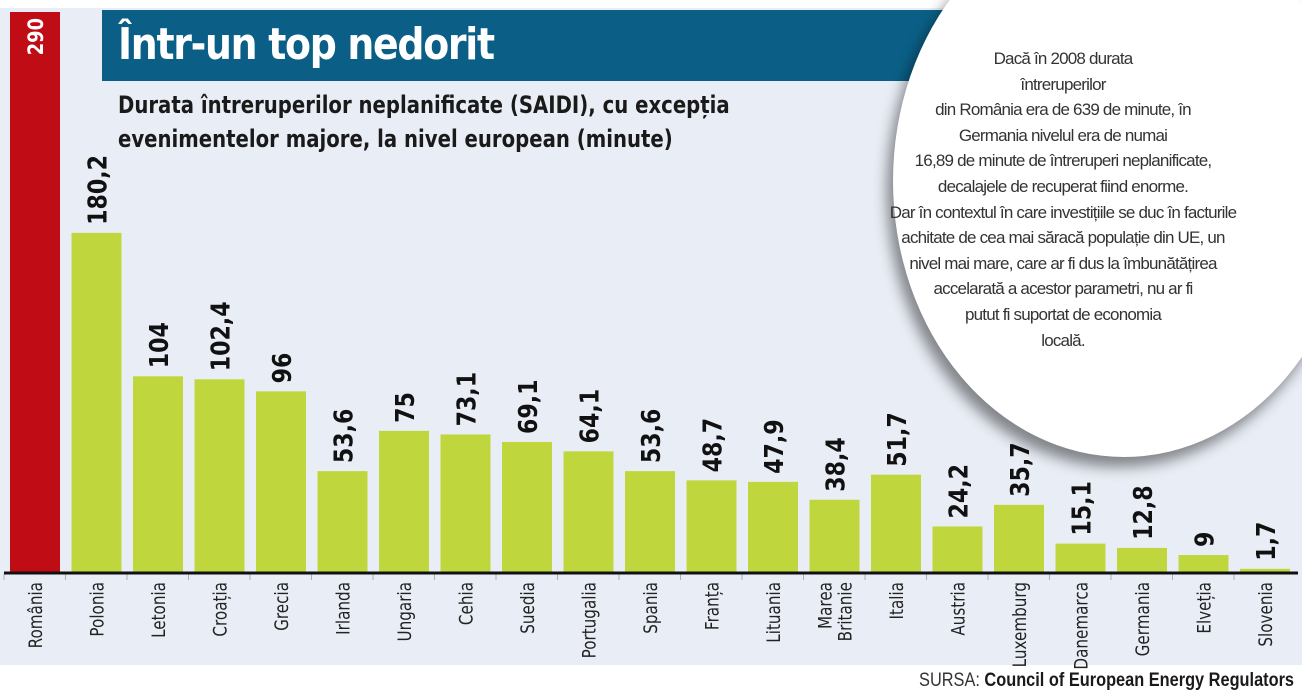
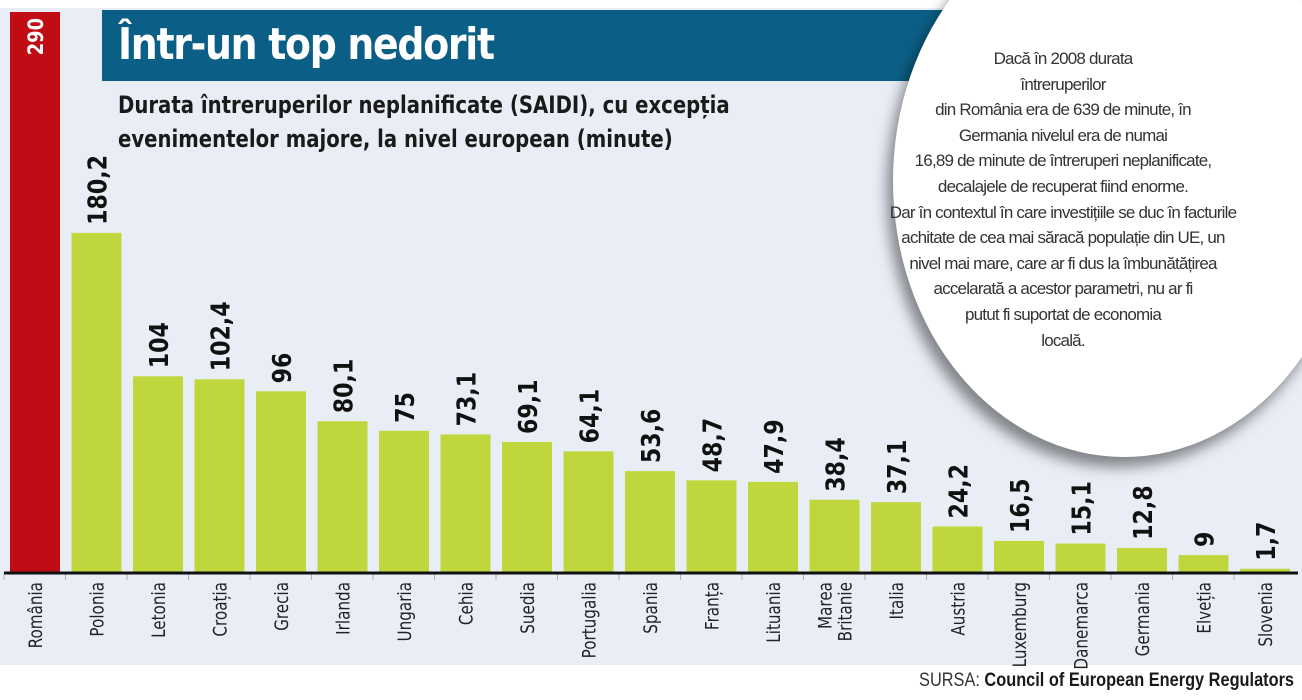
Irlanda: 53,6 -> 80,1
Italia: 51,7 -> 37,1
Luxemburg: 35,7 -> 16,5
